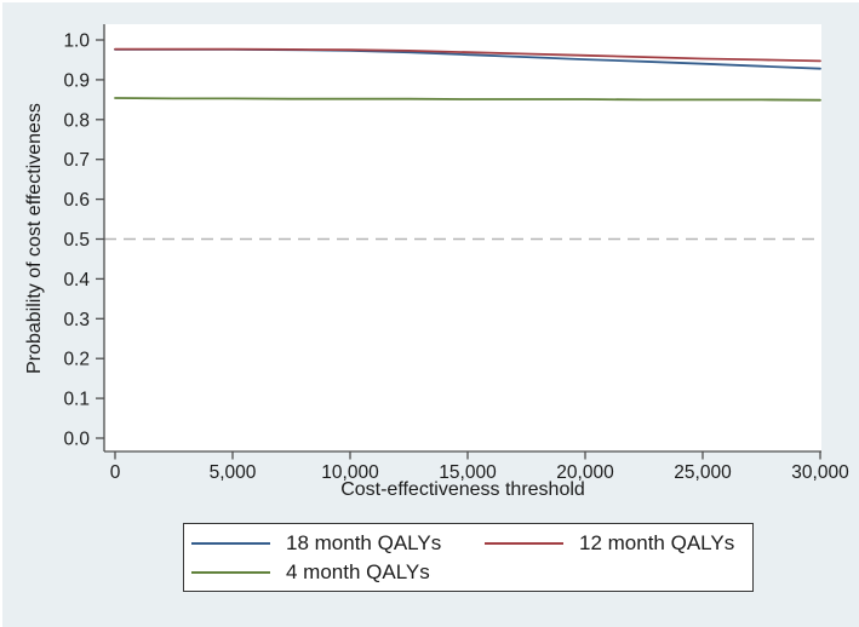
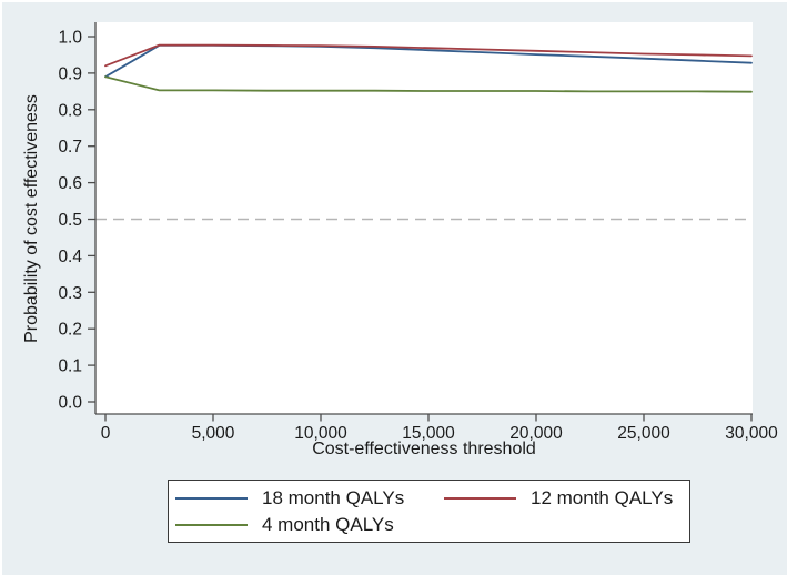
18 month QALYs/0: 0.98 -> 0.89
12 month QALYs/0: 0.98 -> 0.92
4 month QALYs/0: 0.85 -> 0.89
